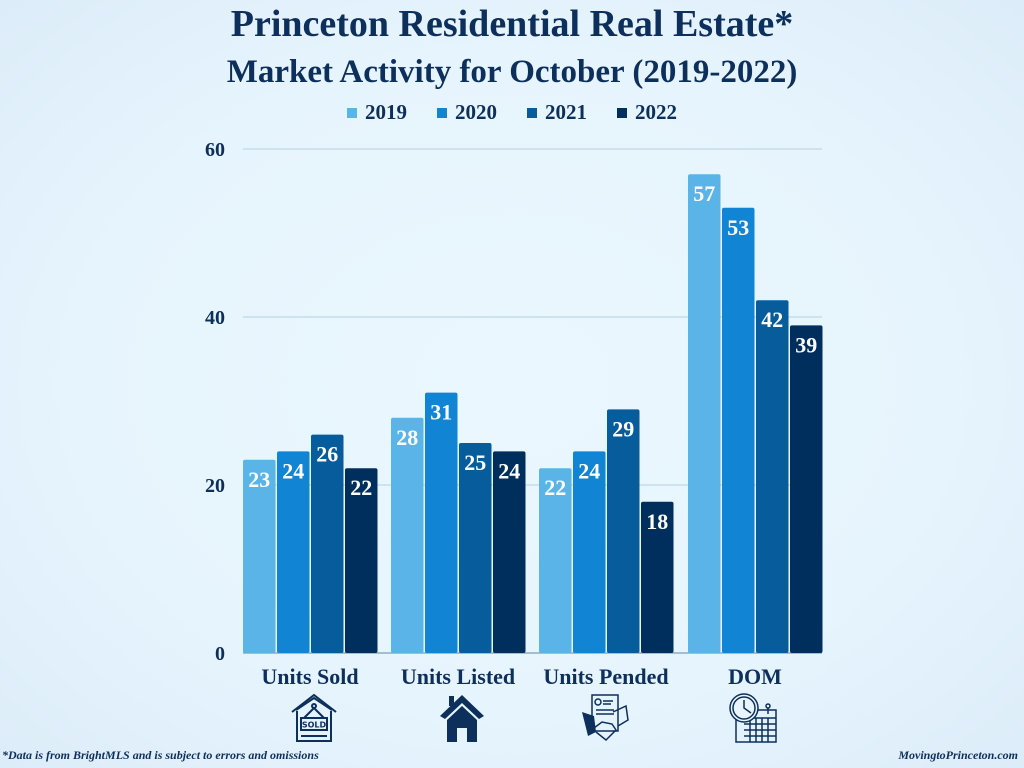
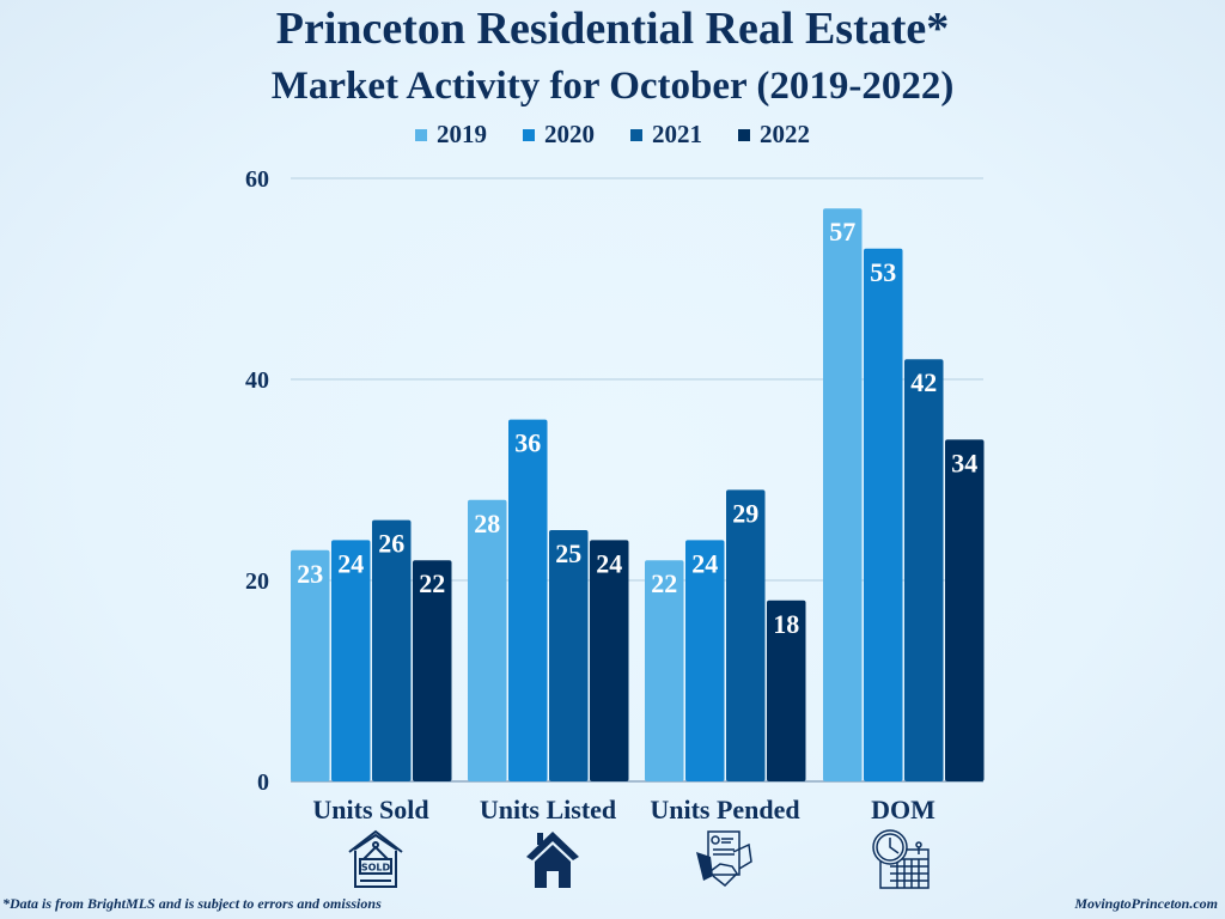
2020/Units Listed: 31 -> 36
2022/DOM: 39 -> 34
